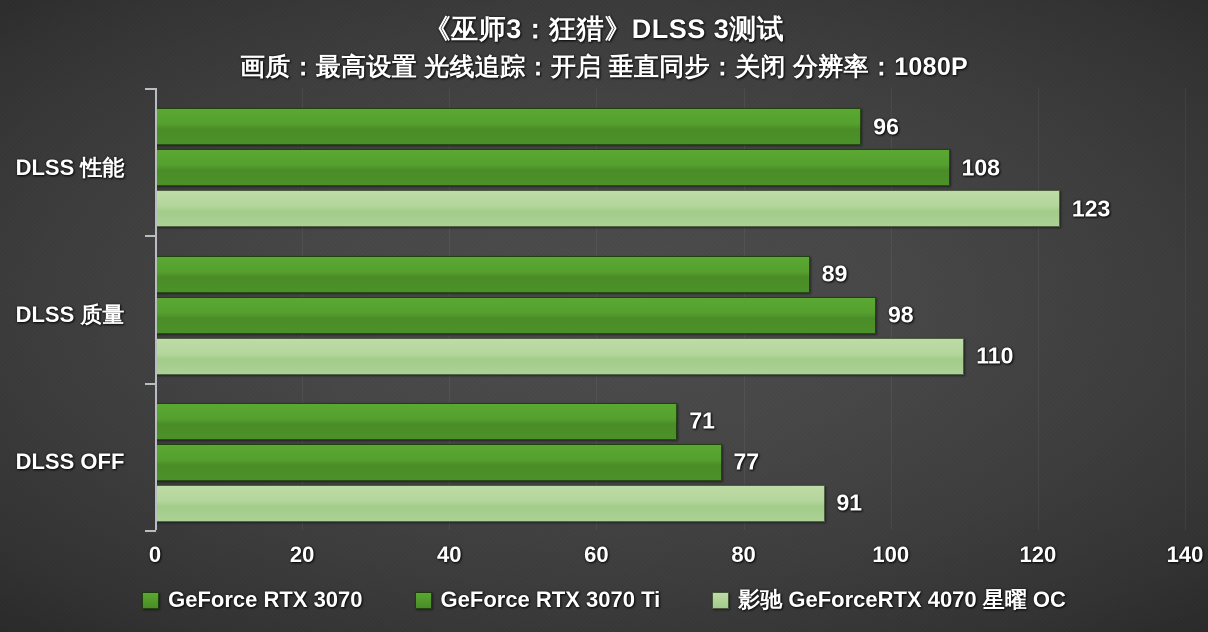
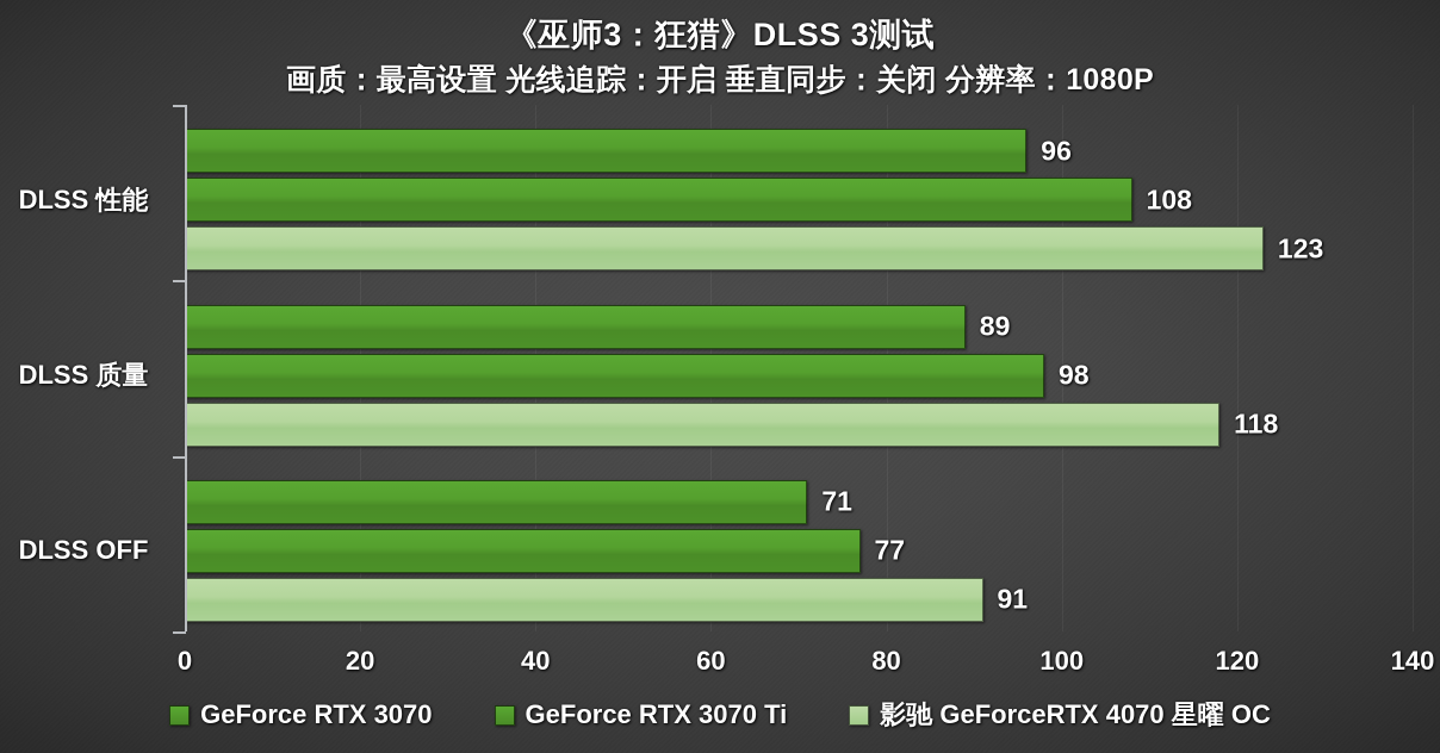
影驰 GeForceRTX 4070 星曜 OC/DLSS 质量: 110 -> 118
